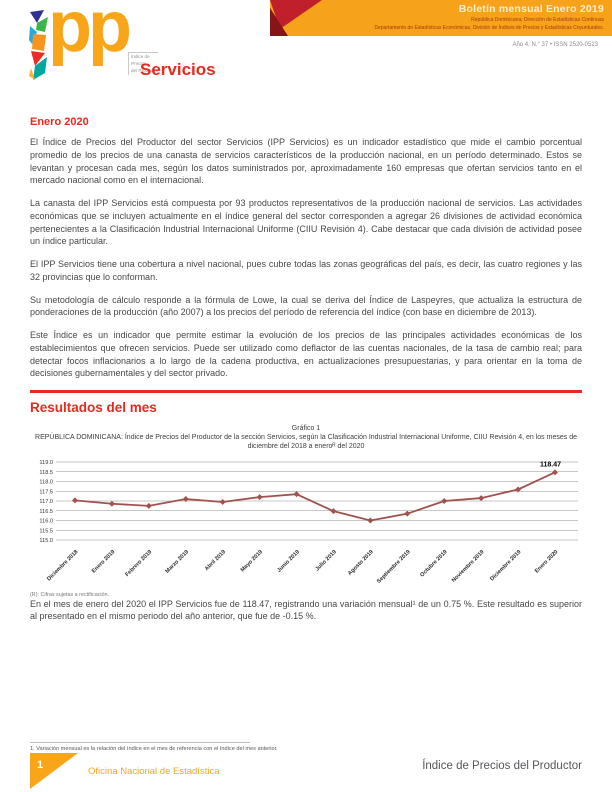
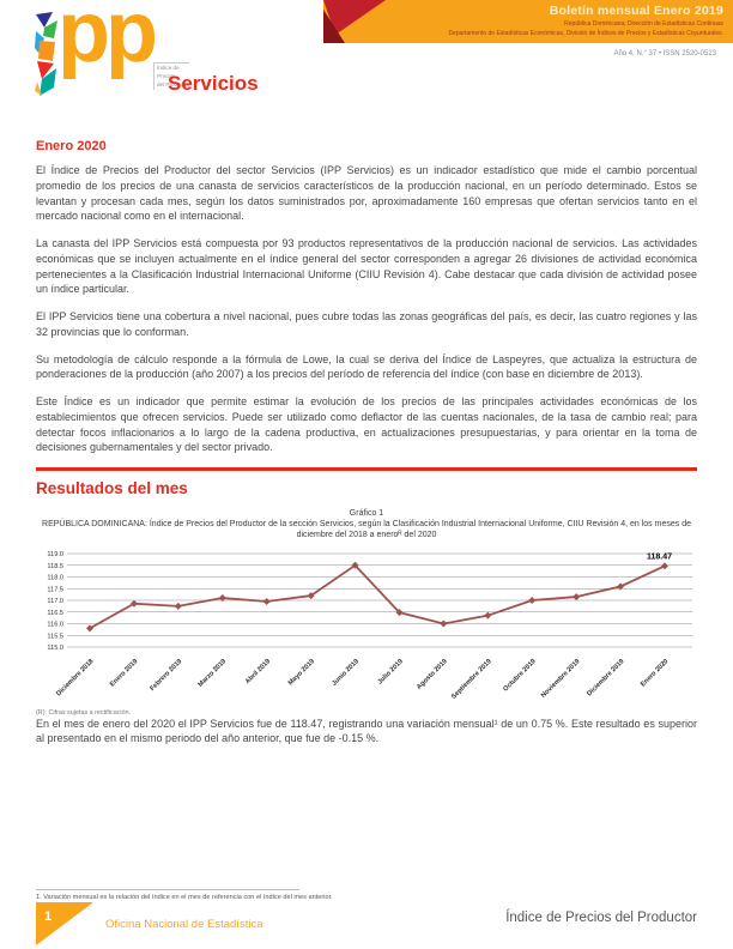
Diciembre 2018: 117.0 -> 115.8
Junio 2019: 117.3 -> 118.5
